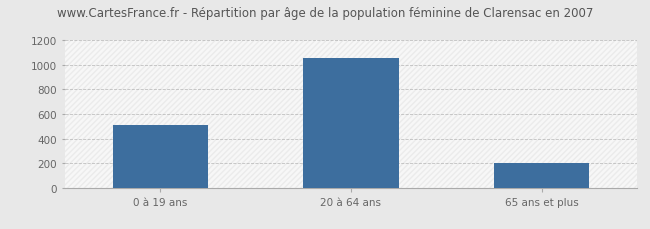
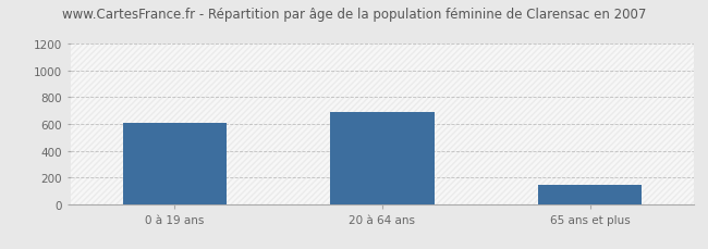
0 à 19 ans: 510 -> 610
20 à 64 ans: 1060 -> 690
65 ans et plus: 200 -> 140
